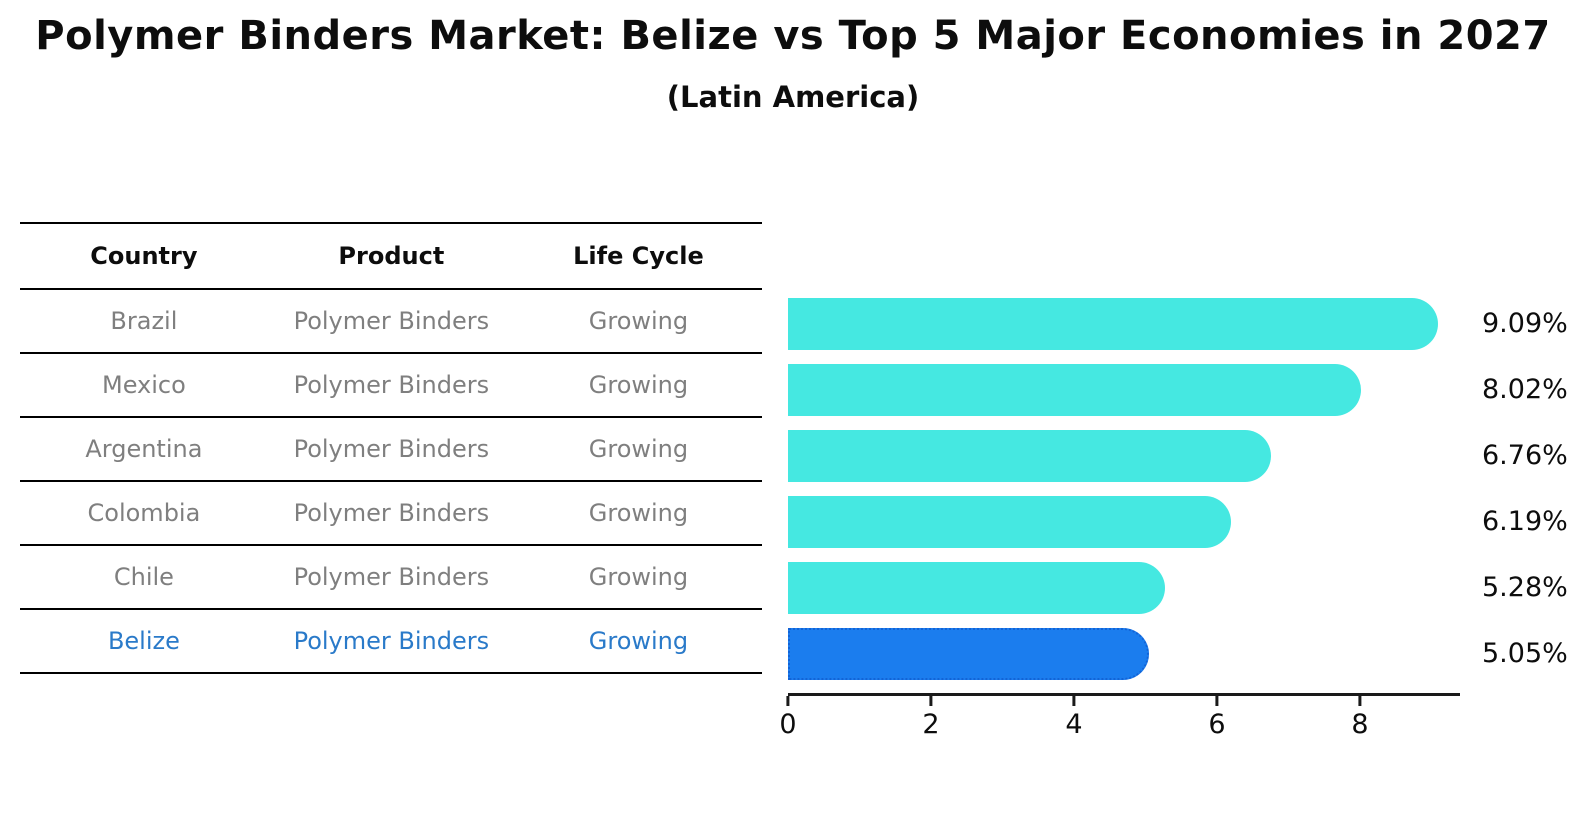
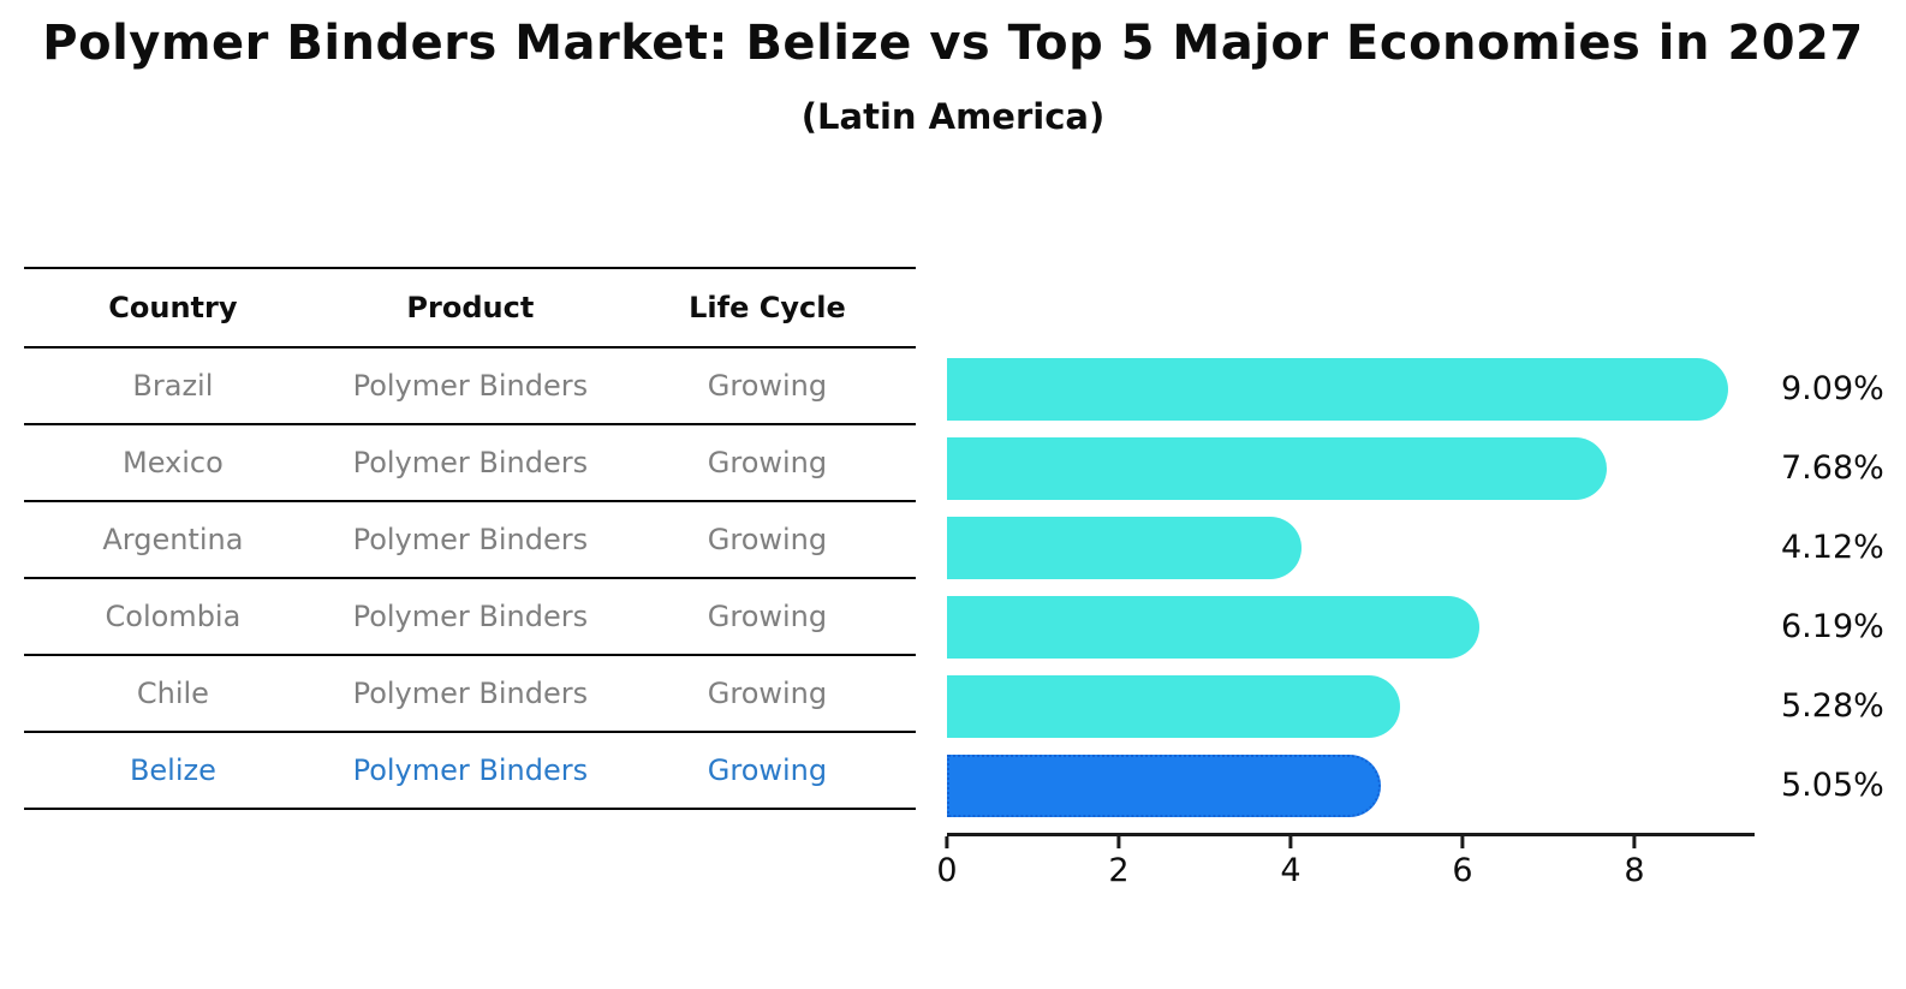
Mexico: 8.02% -> 7.68%
Argentina: 6.76% -> 4.12%
